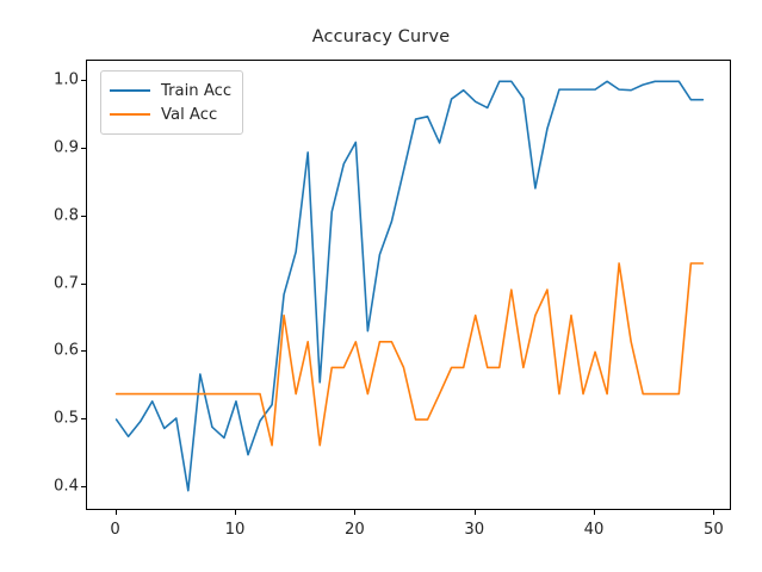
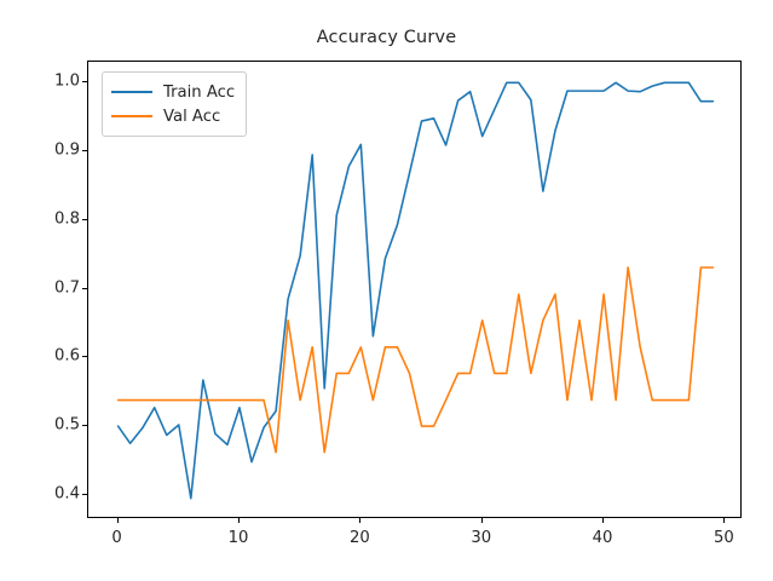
Train Acc/30: 0.97 -> 0.92
Val Acc/40: 0.60 -> 0.69
